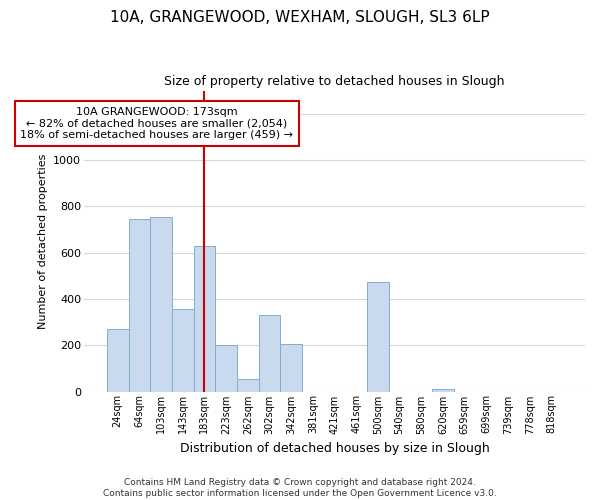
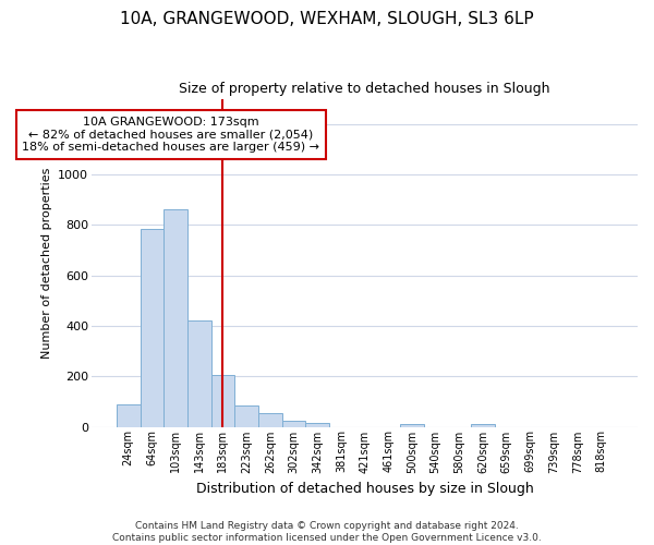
24sqm: 270 -> 90
64sqm: 745 -> 785
103sqm: 755 -> 860
143sqm: 355 -> 420
183sqm: 630 -> 205
223sqm: 200 -> 85
302sqm: 330 -> 22
342sqm: 205 -> 15
500sqm: 475 -> 12
